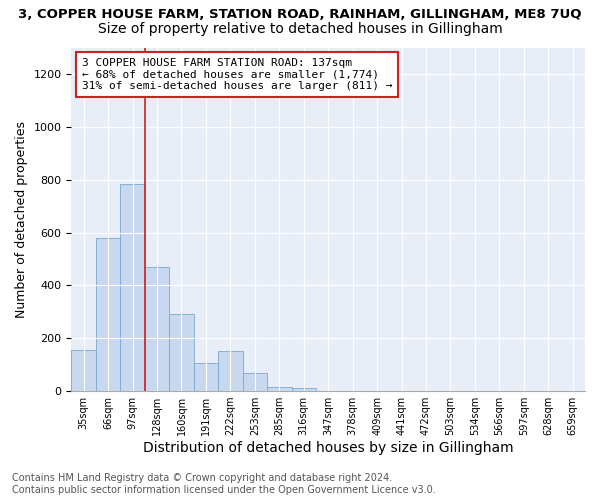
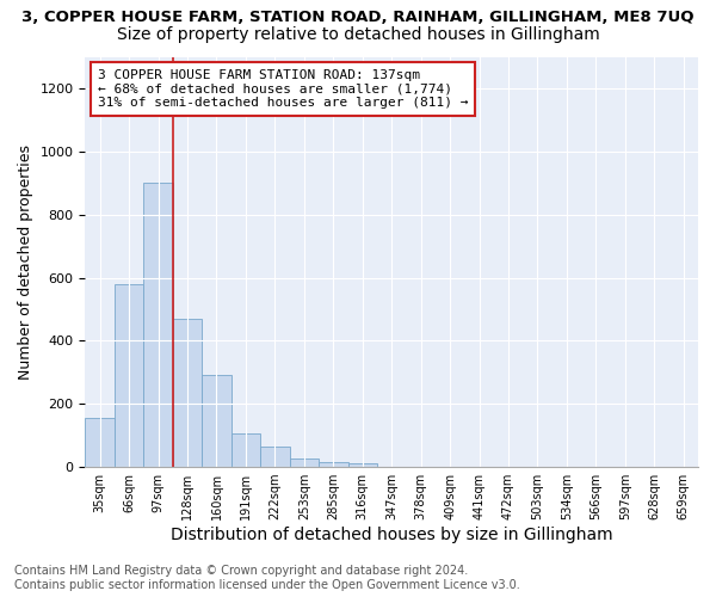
97sqm: 785 -> 900
222sqm: 150 -> 65
253sqm: 70 -> 28
